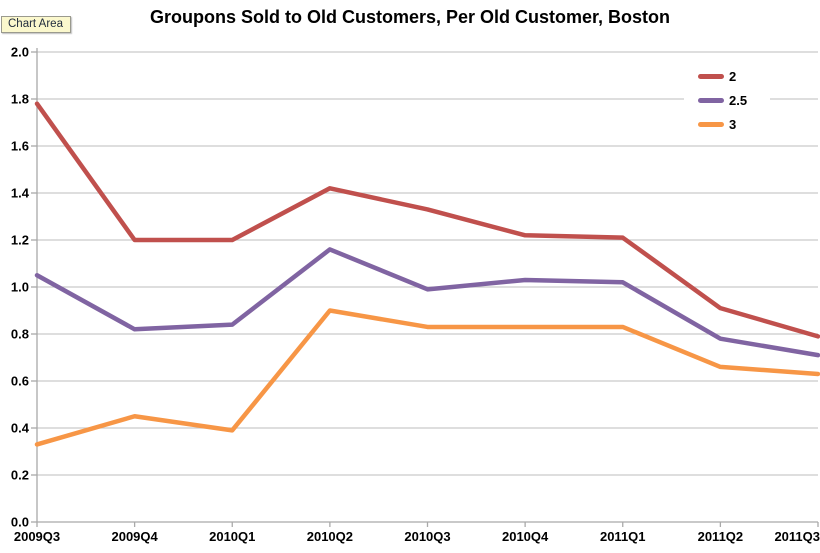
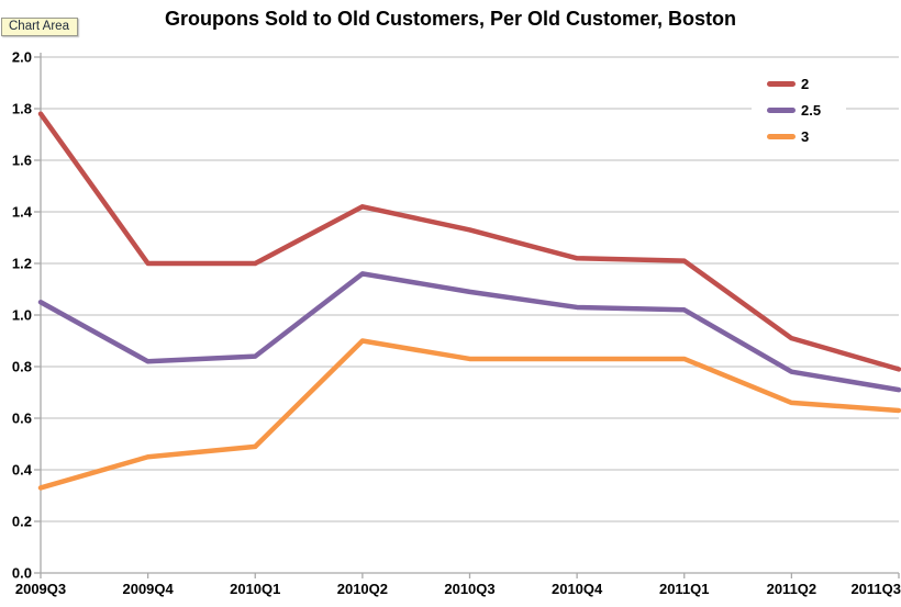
3/2010Q1: 0.39 -> 0.49
2.5/2010Q3: 0.99 -> 1.09
